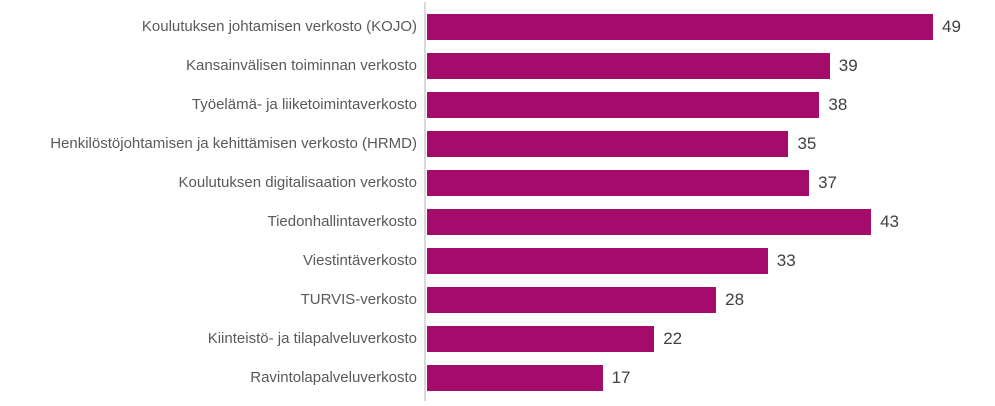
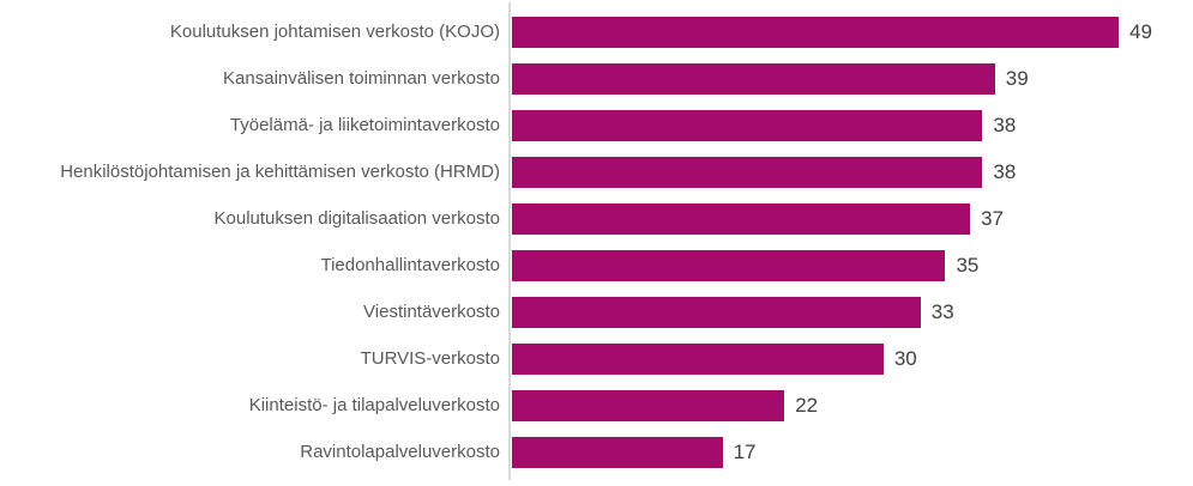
Henkilöstöjohtamisen ja kehittämisen verkosto (HRMD): 35 -> 38
Tiedonhallintaverkosto: 43 -> 35
TURVIS-verkosto: 28 -> 30
